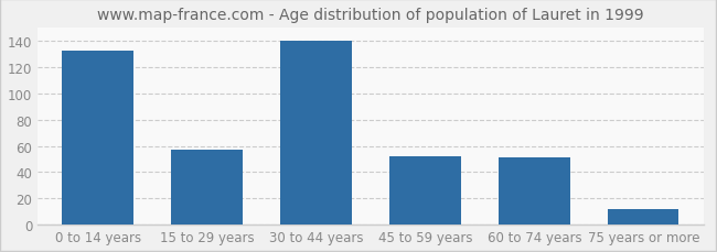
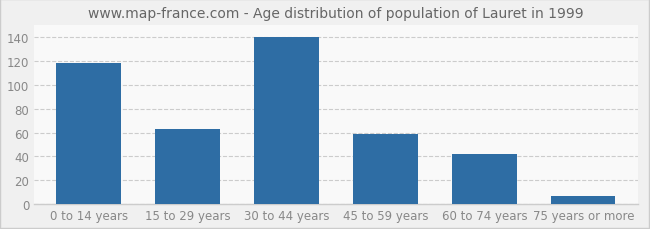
0 to 14 years: 133 -> 118
15 to 29 years: 57 -> 63
45 to 59 years: 52 -> 59
60 to 74 years: 51 -> 42
75 years or more: 12 -> 7
